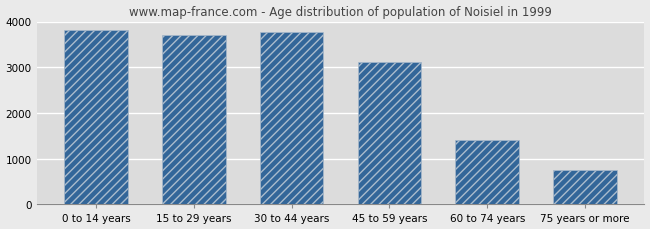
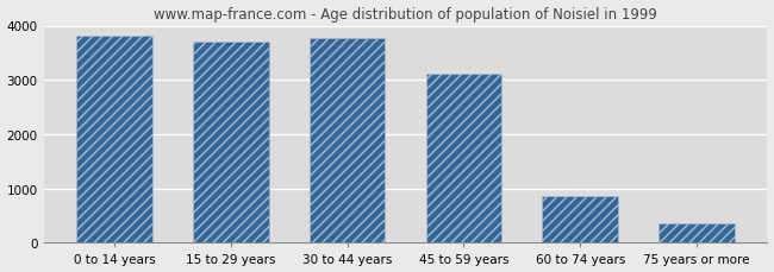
60 to 74 years: 1400 -> 860
75 years or more: 750 -> 350
